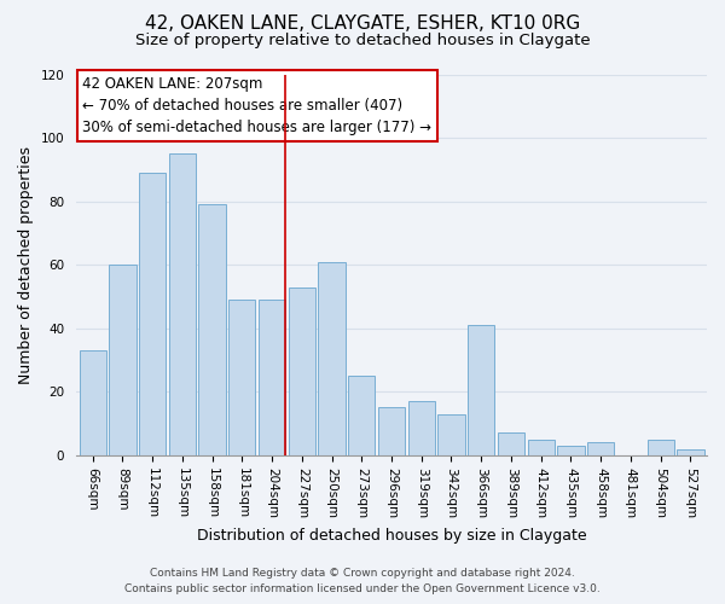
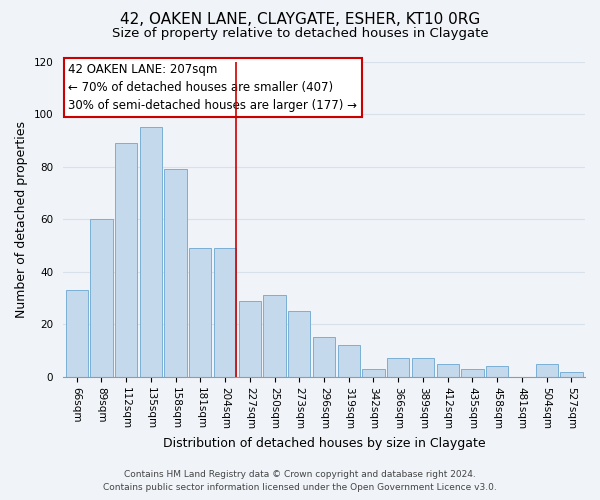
227sqm: 53 -> 29
250sqm: 61 -> 31
319sqm: 17 -> 12
342sqm: 13 -> 3
366sqm: 41 -> 7
